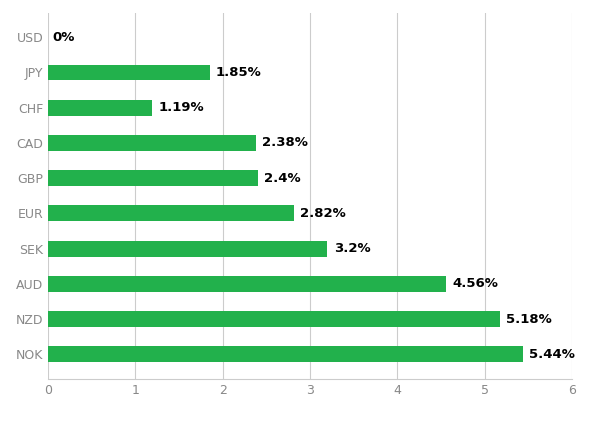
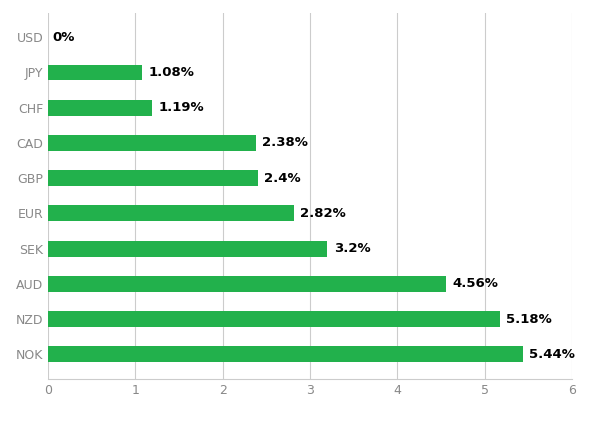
JPY: 1.85% -> 1.08%
